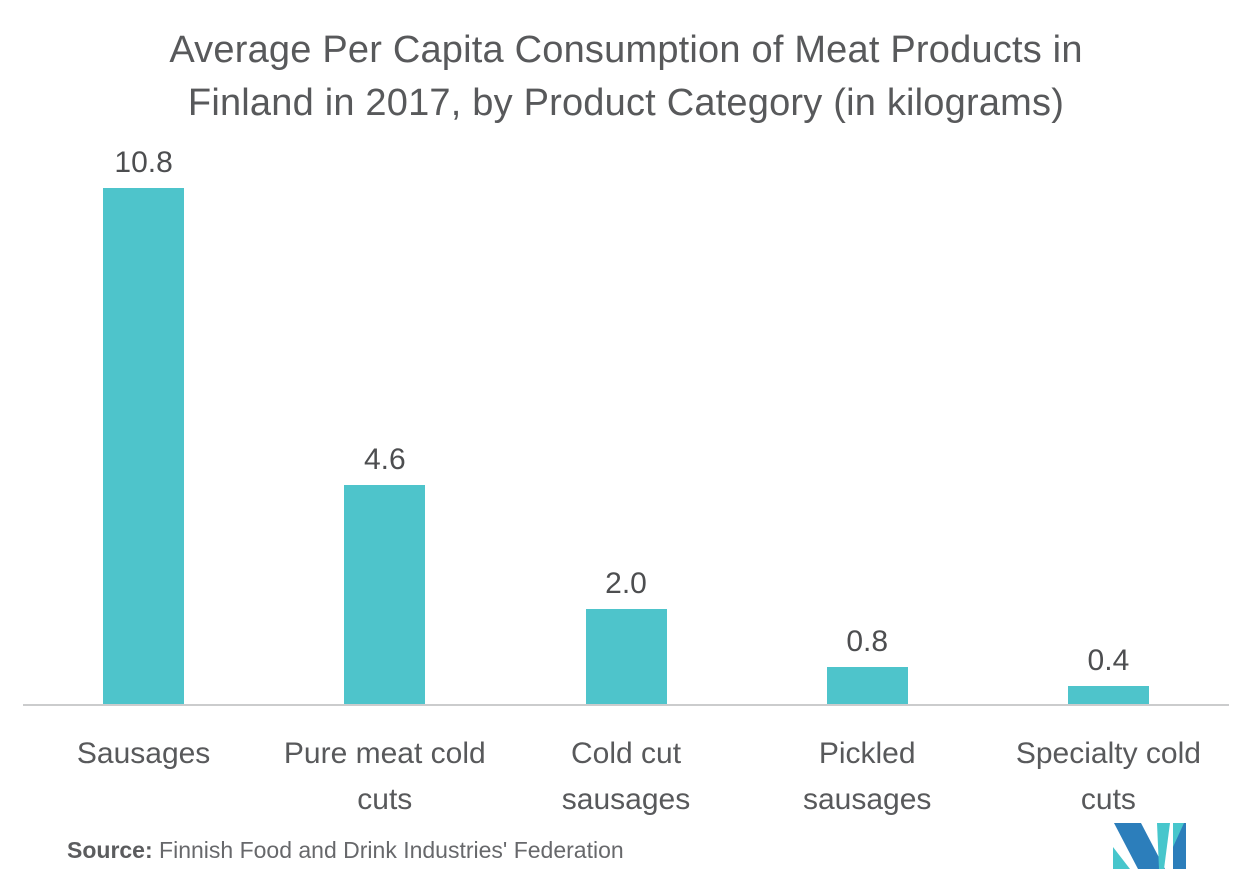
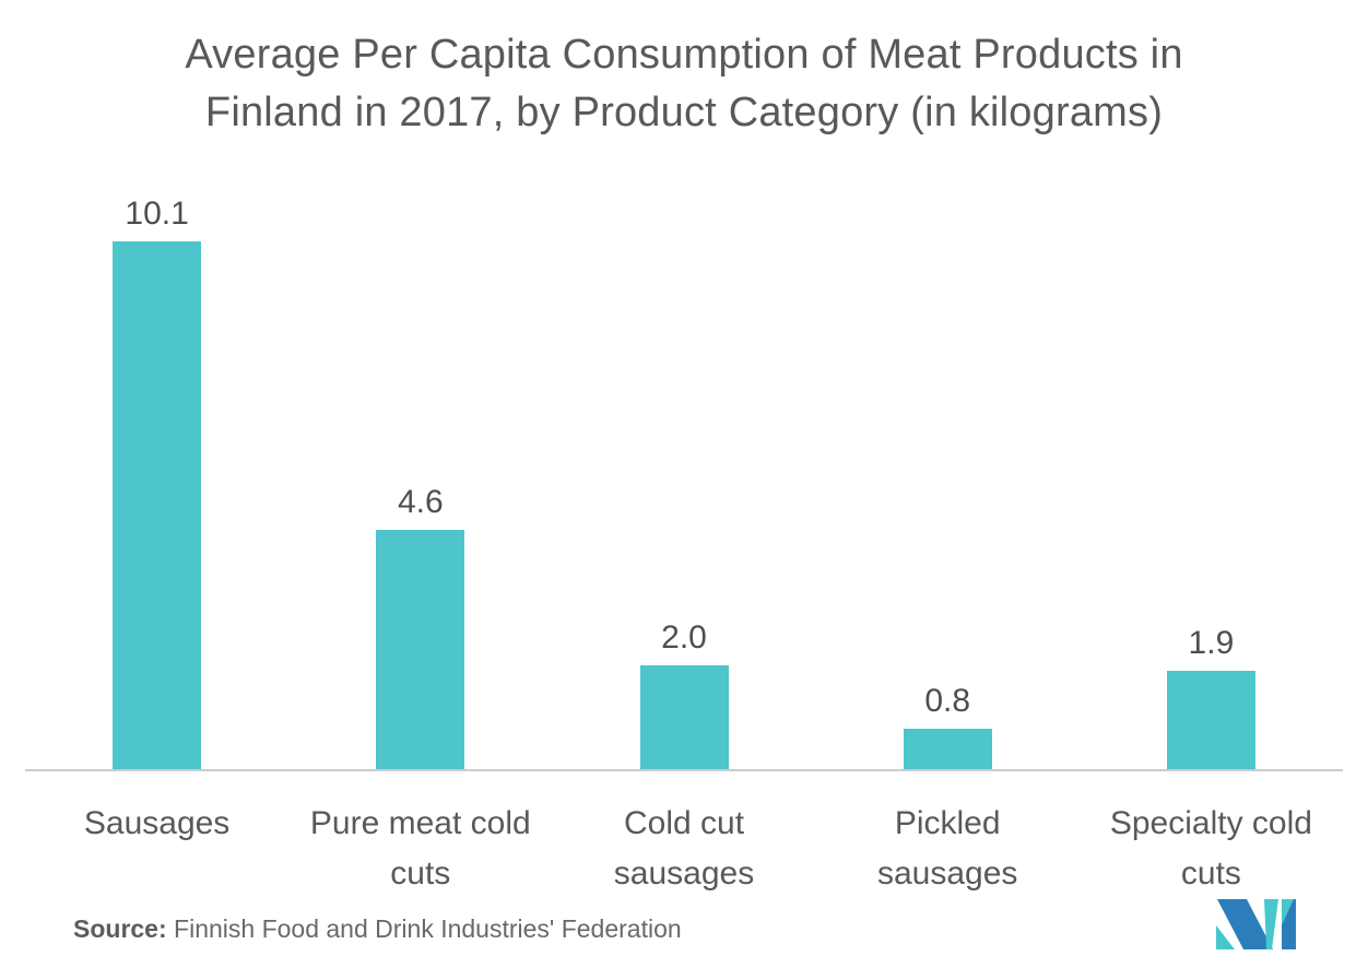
Sausages: 10.8 -> 10.1
Specialty cold cuts: 0.4 -> 1.9
